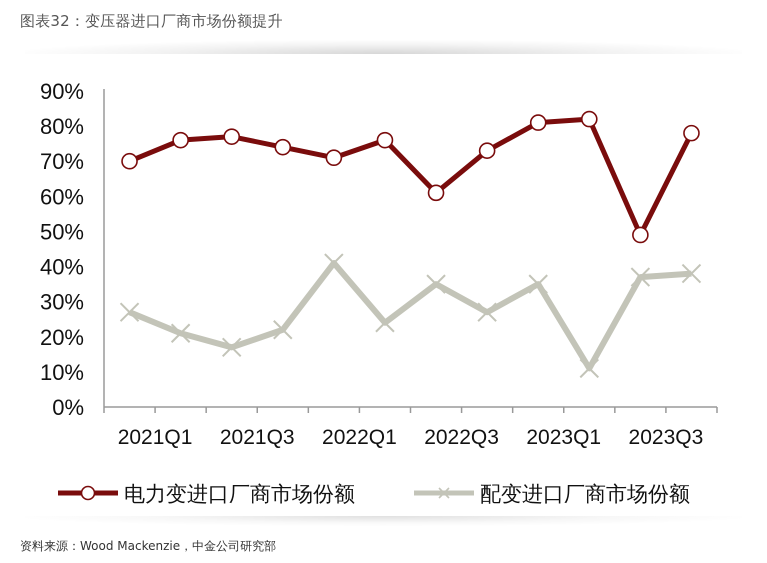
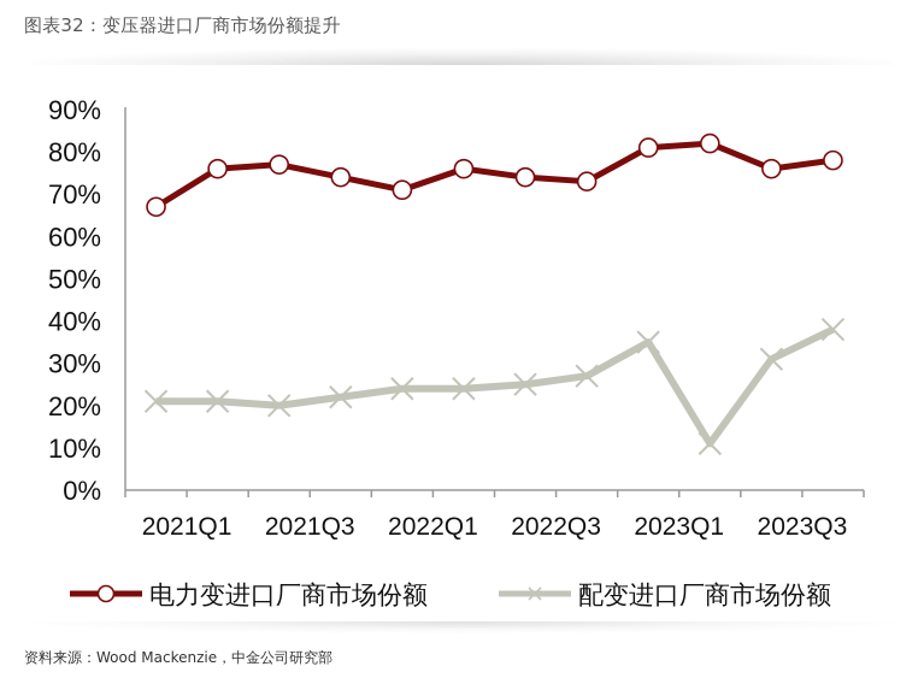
电力变进口厂商市场份额/2021Q1: 70% -> 67%
配变进口厂商市场份额/2021Q1: 27% -> 21%
配变进口厂商市场份额/2021Q3: 17% -> 20%
配变进口厂商市场份额/2022Q1: 41% -> 24%
电力变进口厂商市场份额/2022Q3: 61% -> 74%
配变进口厂商市场份额/2022Q3: 35% -> 25%
电力变进口厂商市场份额/2023Q3: 49% -> 76%
配变进口厂商市场份额/2023Q3: 37% -> 31%
